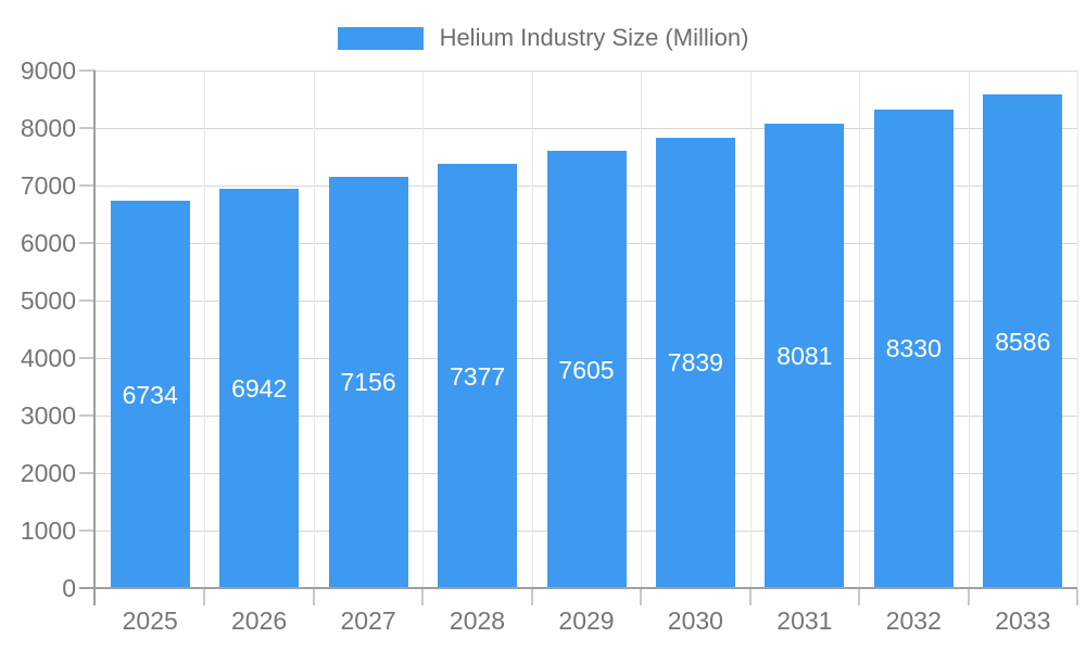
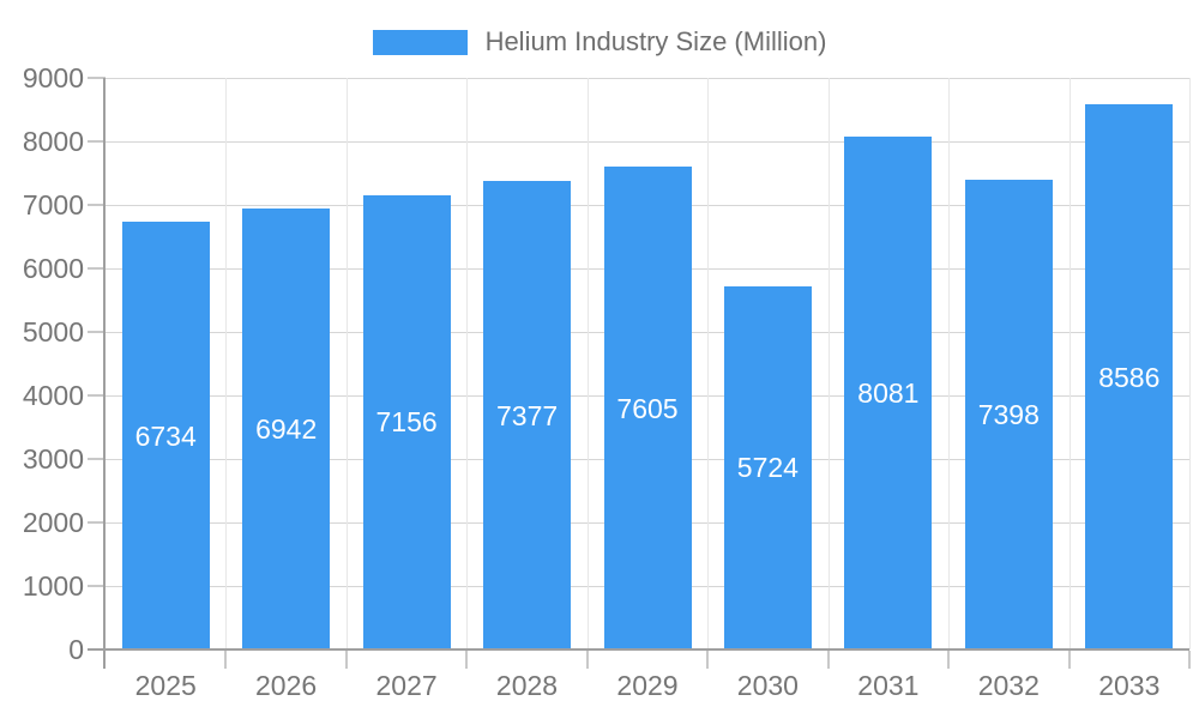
2030: 7839 -> 5724
2032: 8330 -> 7398
